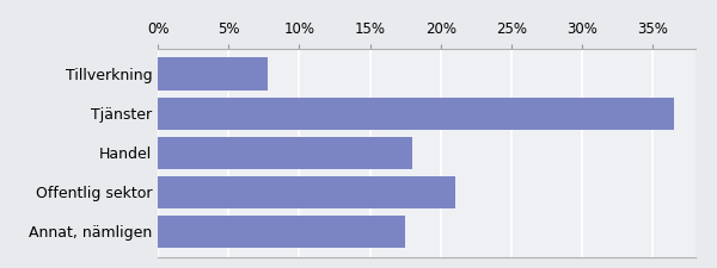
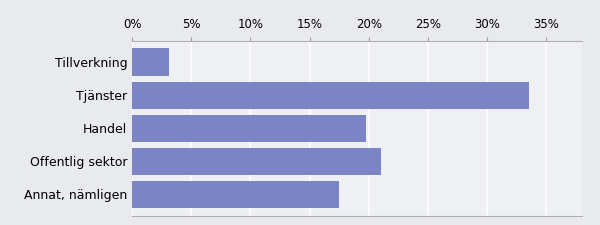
Tillverkning: 7.8% -> 3.1%
Tjänster: 36.5% -> 33.5%
Handel: 18.0% -> 19.8%
